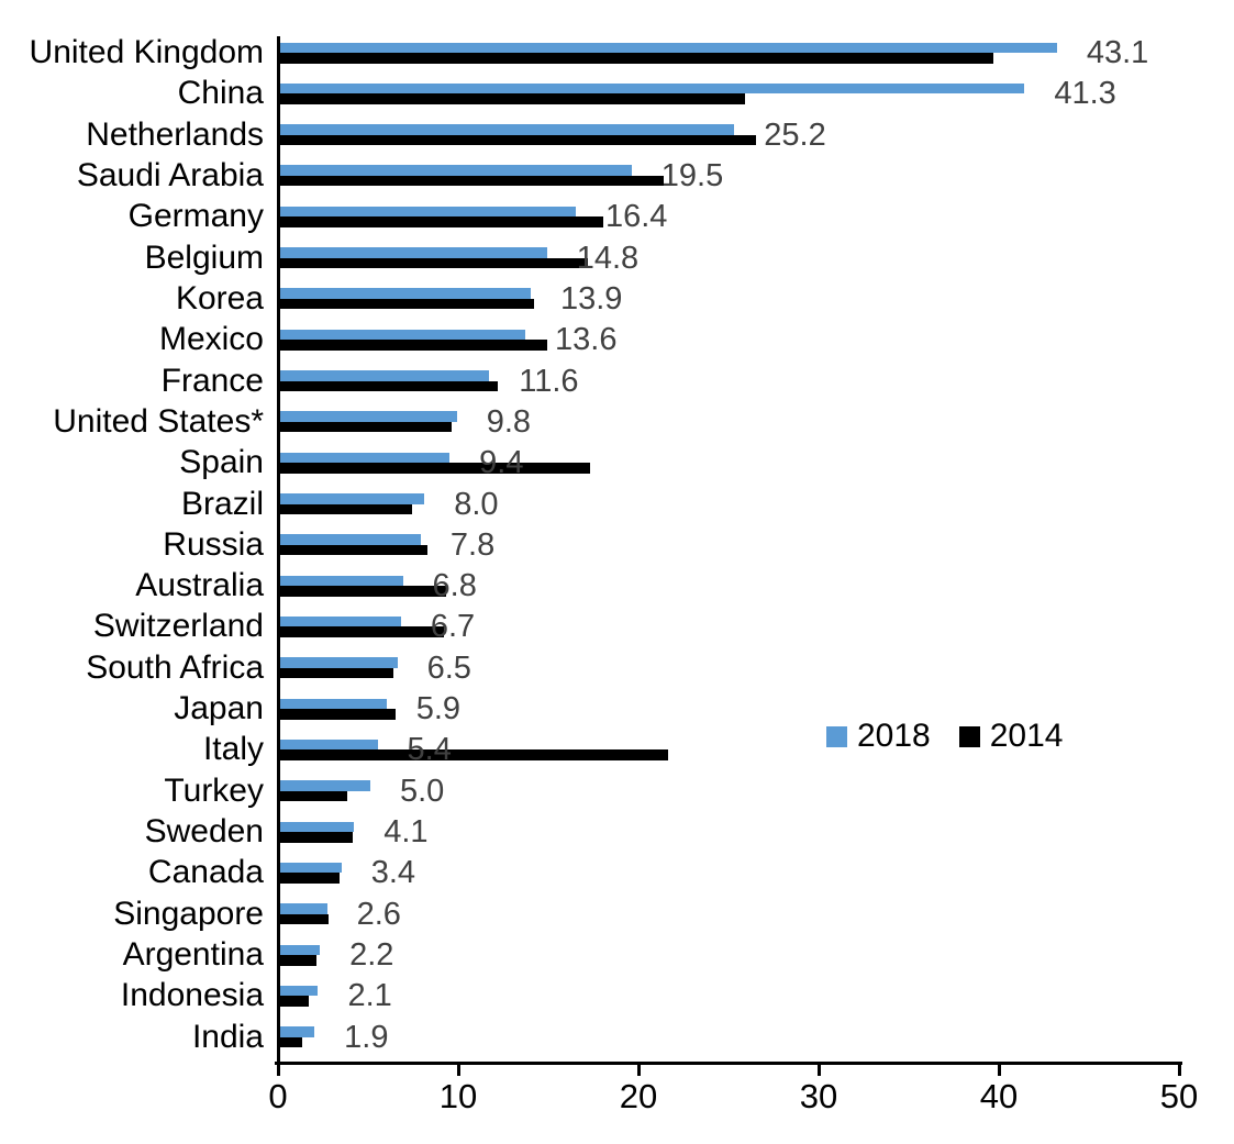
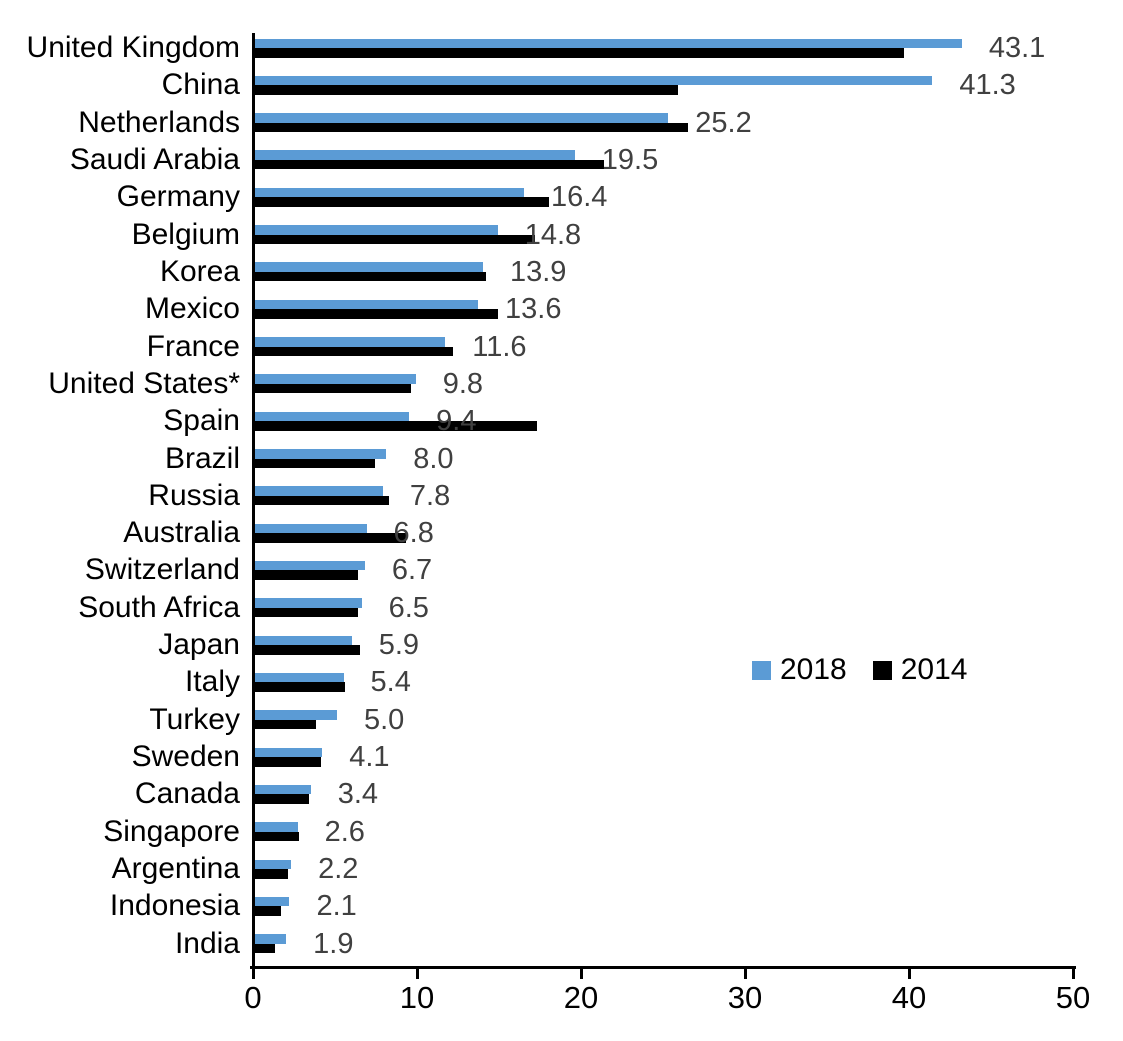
2014/Switzerland: 9.1 -> 6.3
2014/Italy: 21.5 -> 5.5
